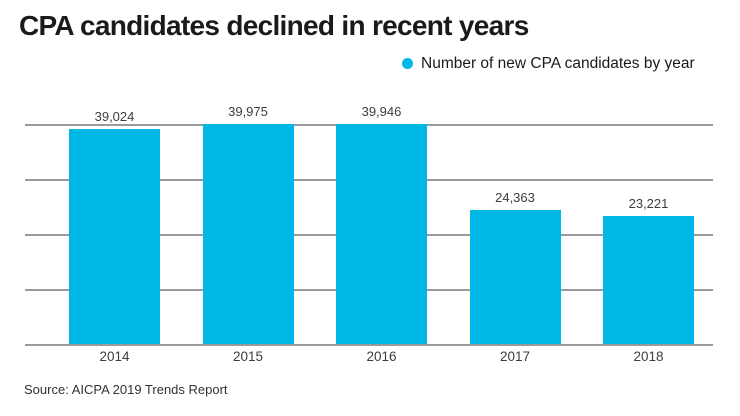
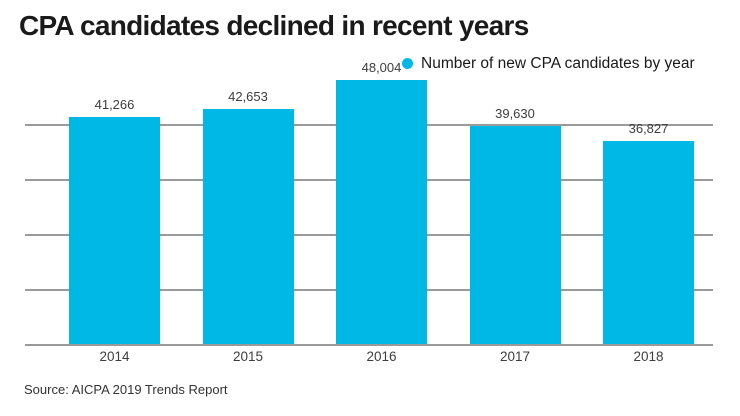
2014: 39,024 -> 41,266
2015: 39,975 -> 42,653
2016: 39,946 -> 48,004
2017: 24,363 -> 39,630
2018: 23,221 -> 36,827
